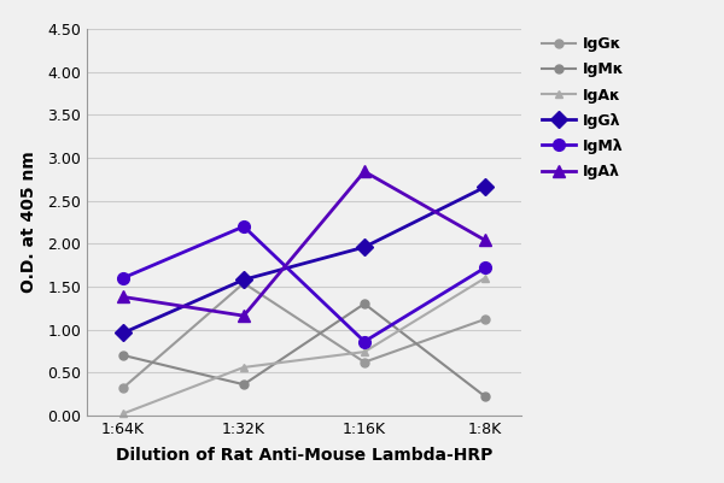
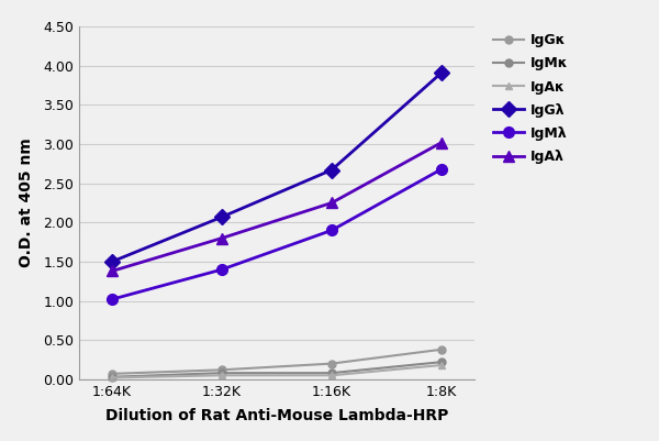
IgGκ/1:64K: 0.32 -> 0.07
IgMκ/1:64K: 0.70 -> 0.03
IgGλ/1:64K: 0.96 -> 1.50
IgMλ/1:64K: 1.60 -> 1.02
IgGκ/1:32K: 1.54 -> 0.12
IgMκ/1:32K: 0.36 -> 0.08
IgAκ/1:32K: 0.56 -> 0.05
IgGλ/1:32K: 1.58 -> 2.07
IgMλ/1:32K: 2.20 -> 1.40
IgAλ/1:32K: 1.16 -> 1.80
IgGκ/1:16K: 0.62 -> 0.20
IgMκ/1:16K: 1.30 -> 0.08
IgAκ/1:16K: 0.74 -> 0.05
IgGλ/1:16K: 1.96 -> 2.67
IgMλ/1:16K: 0.86 -> 1.90
IgAλ/1:16K: 2.84 -> 2.25
IgGκ/1:8K: 1.12 -> 0.38
IgAκ/1:8K: 1.60 -> 0.18
IgGλ/1:8K: 2.66 -> 3.91
IgMλ/1:8K: 1.72 -> 2.68
IgAλ/1:8K: 2.04 -> 3.02
